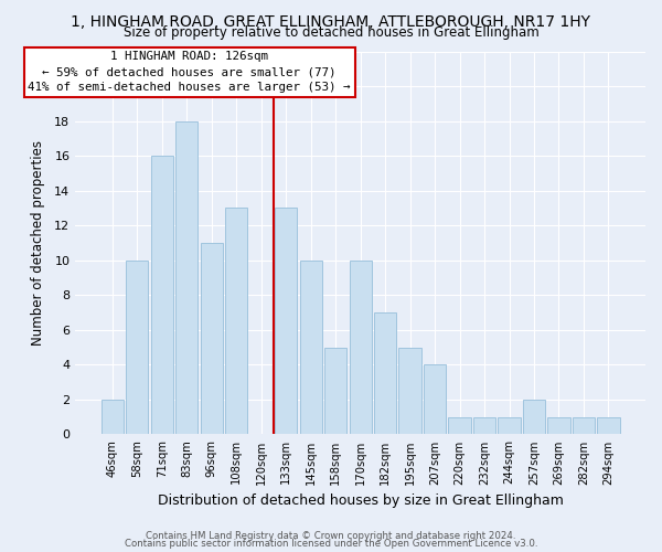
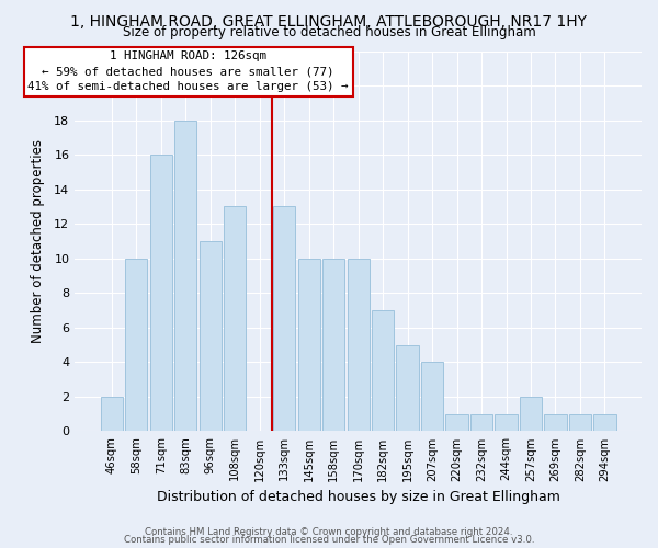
158sqm: 5 -> 10
